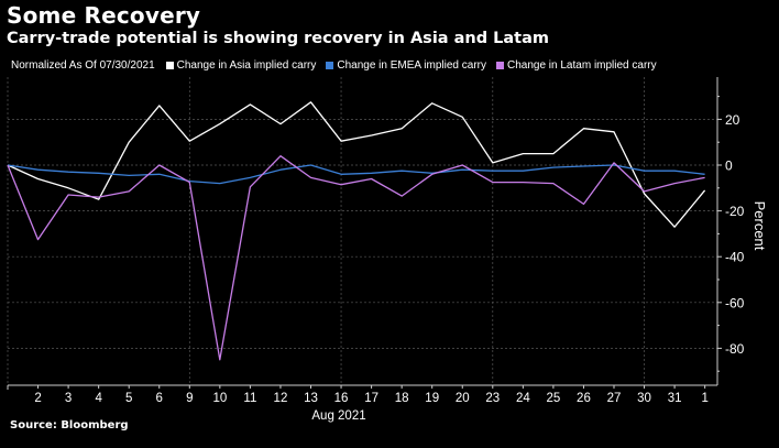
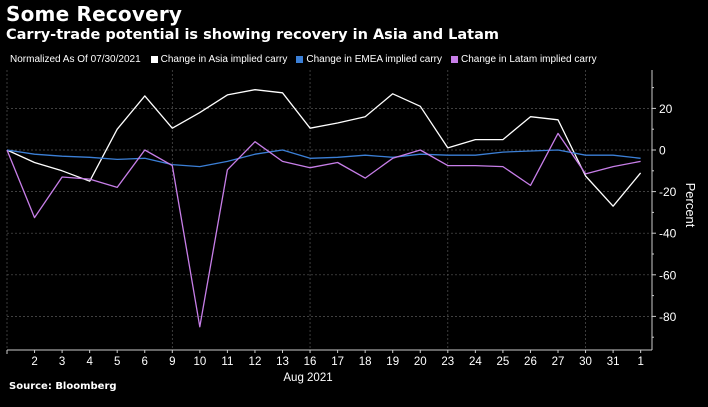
Change in Latam implied carry/5: -12 -> -18
Change in Asia implied carry/12: 18 -> 29
Change in Latam implied carry/27: 1 -> 8
